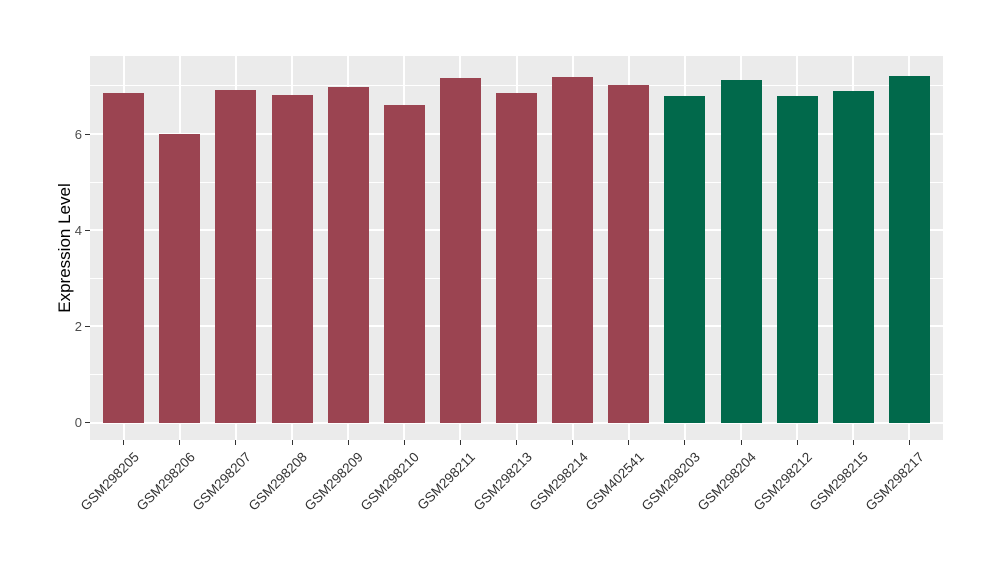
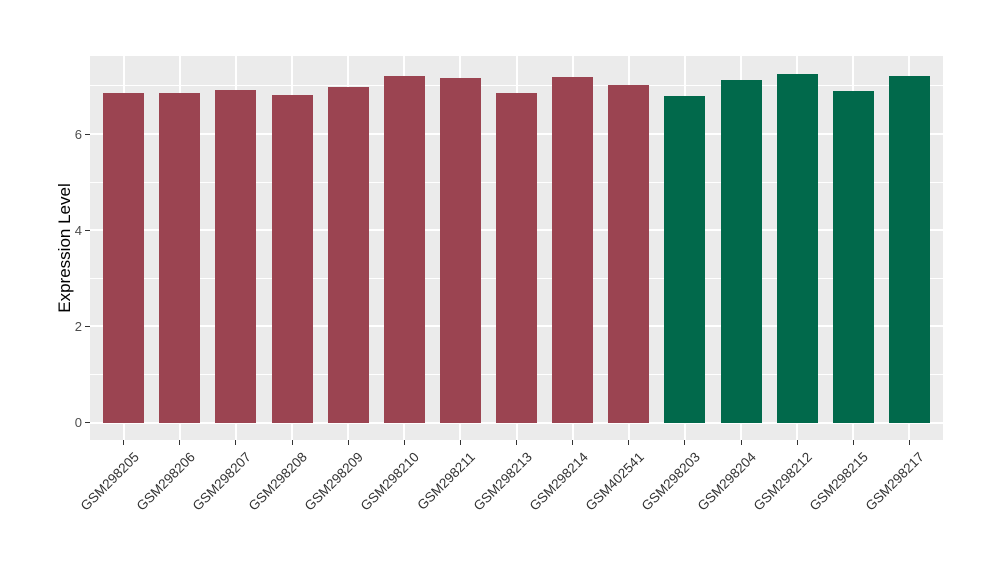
GSM298206: 6.0 -> 6.9
GSM298210: 6.6 -> 7.2
GSM298212: 6.8 -> 7.2
